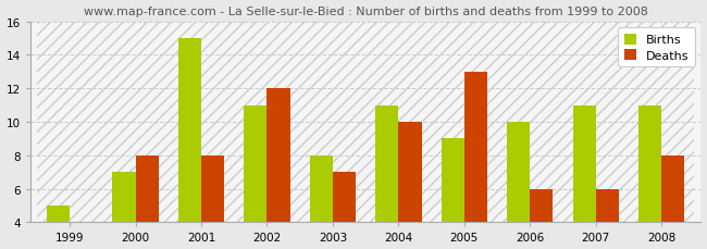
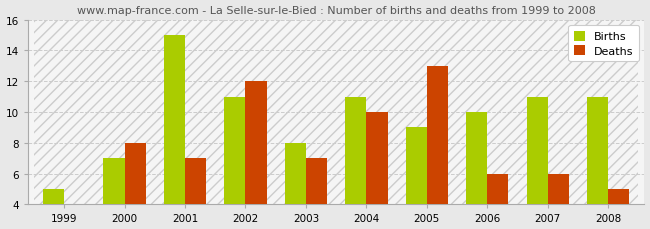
Deaths/2001: 8 -> 7
Deaths/2008: 8 -> 5
